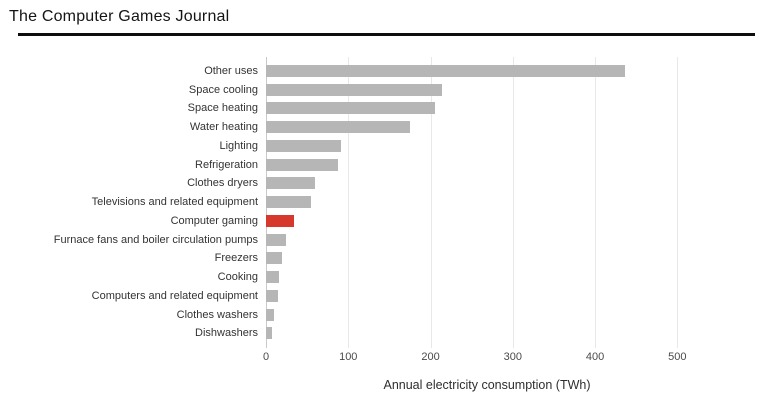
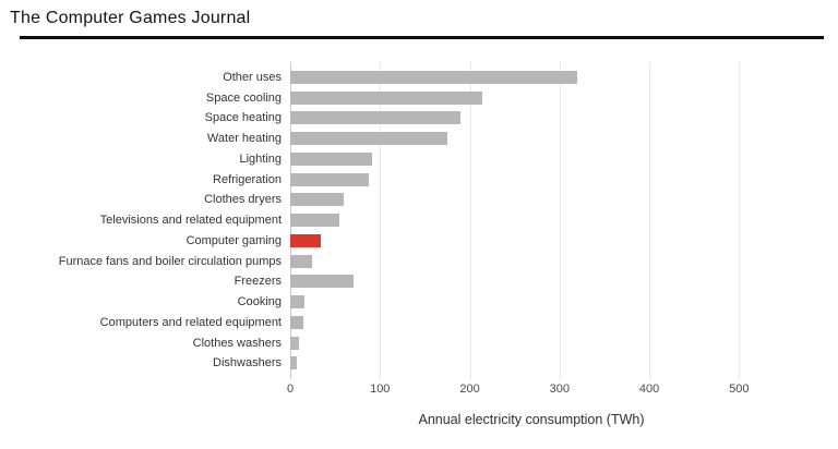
Other uses: 440 -> 320
Space heating: 210 -> 190
Freezers: 20 -> 70
